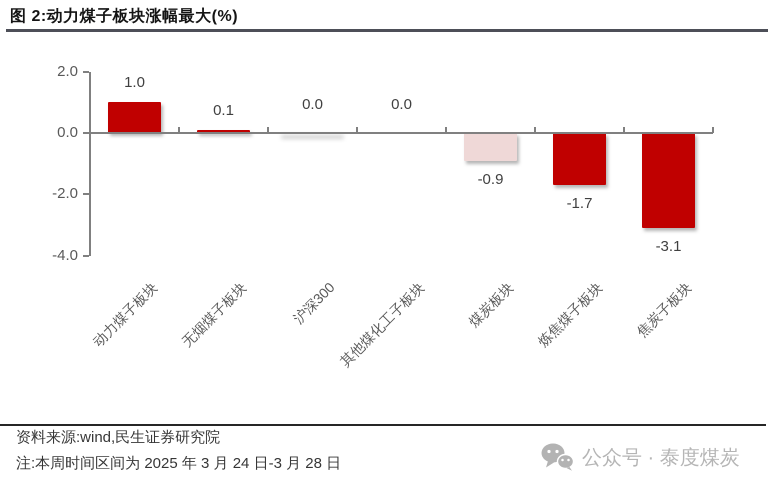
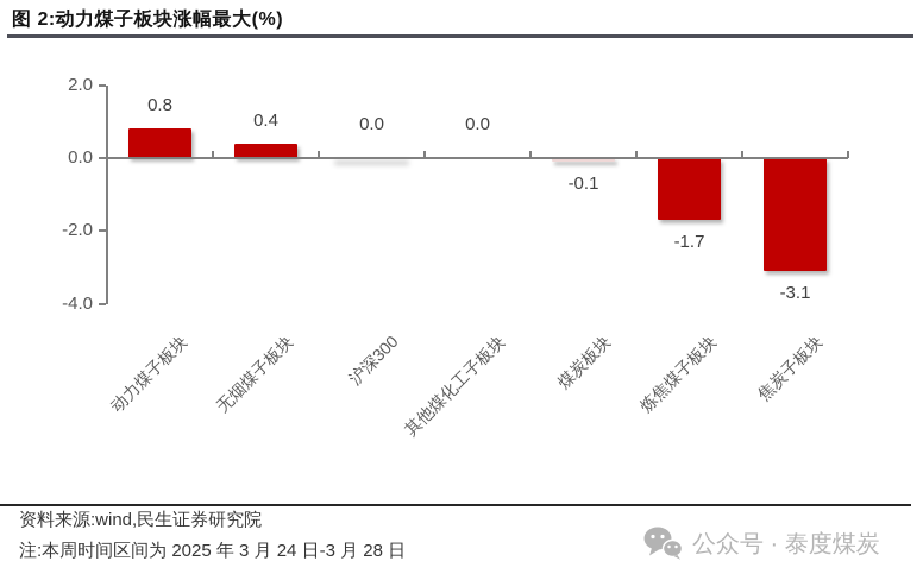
动力煤子板块: 1.0 -> 0.8
无烟煤子板块: 0.1 -> 0.4
煤炭板块: -0.9 -> -0.1
